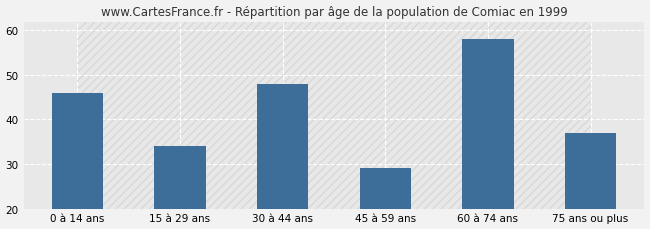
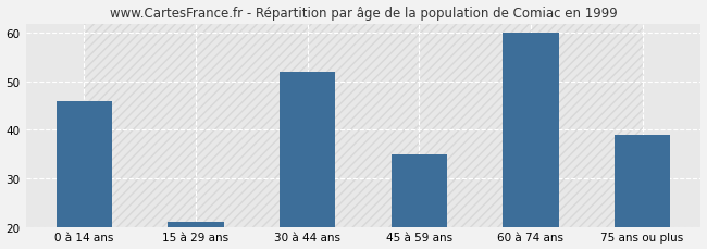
15 à 29 ans: 34 -> 21
30 à 44 ans: 48 -> 52
45 à 59 ans: 29 -> 35
60 à 74 ans: 58 -> 60
75 ans ou plus: 37 -> 39
